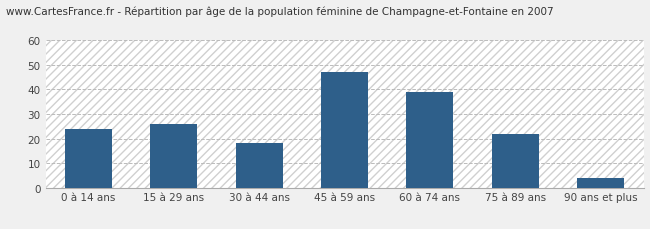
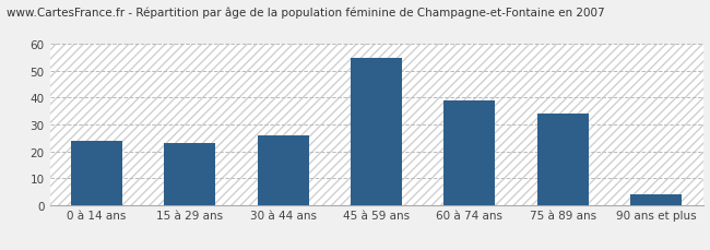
15 à 29 ans: 26 -> 23
30 à 44 ans: 18 -> 26
45 à 59 ans: 47 -> 55
75 à 89 ans: 22 -> 34
